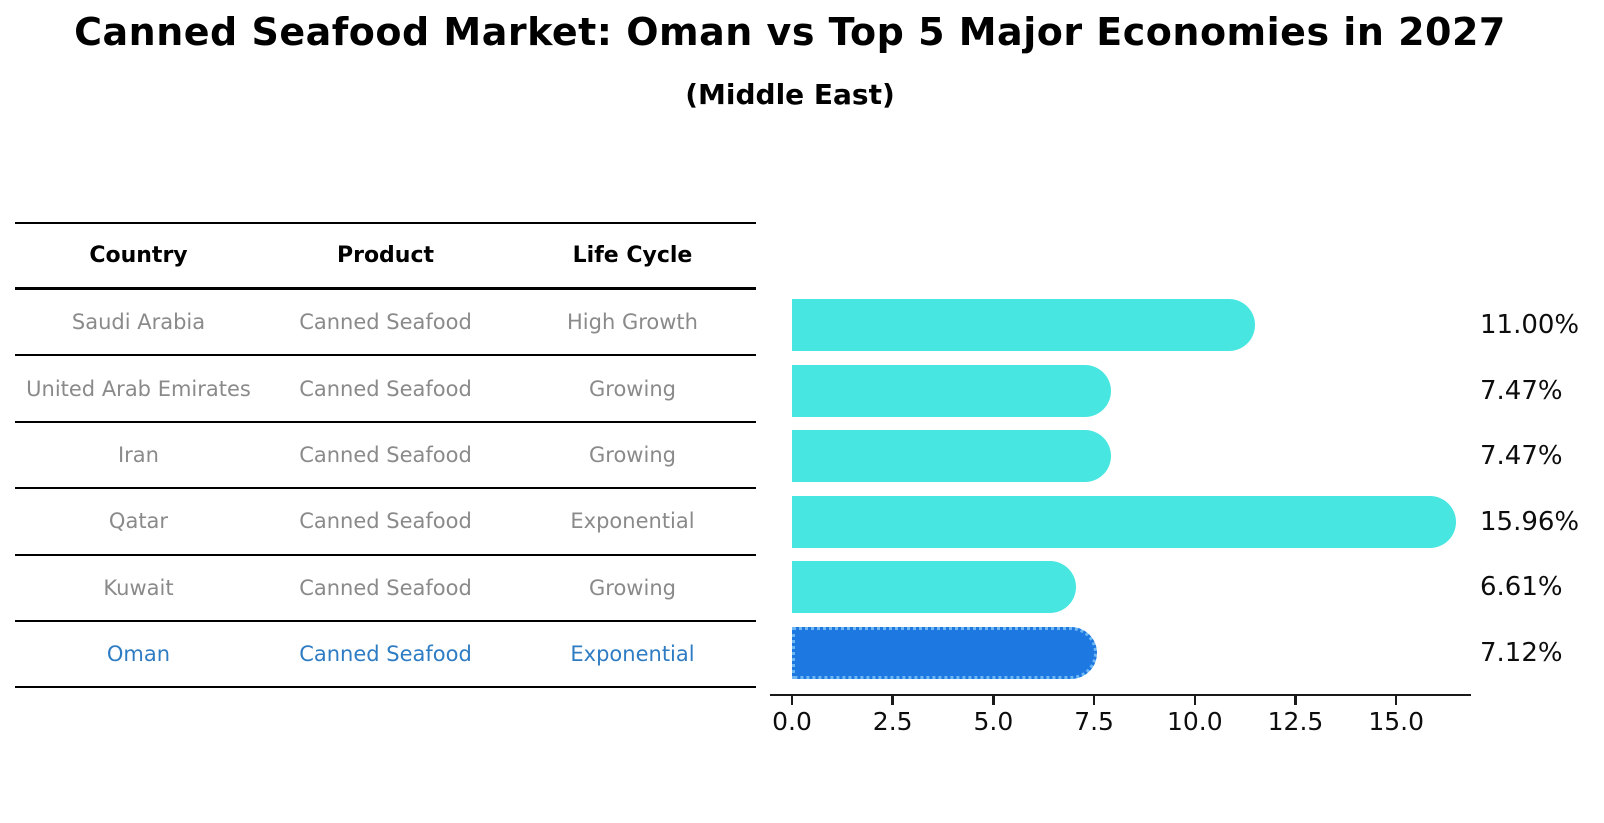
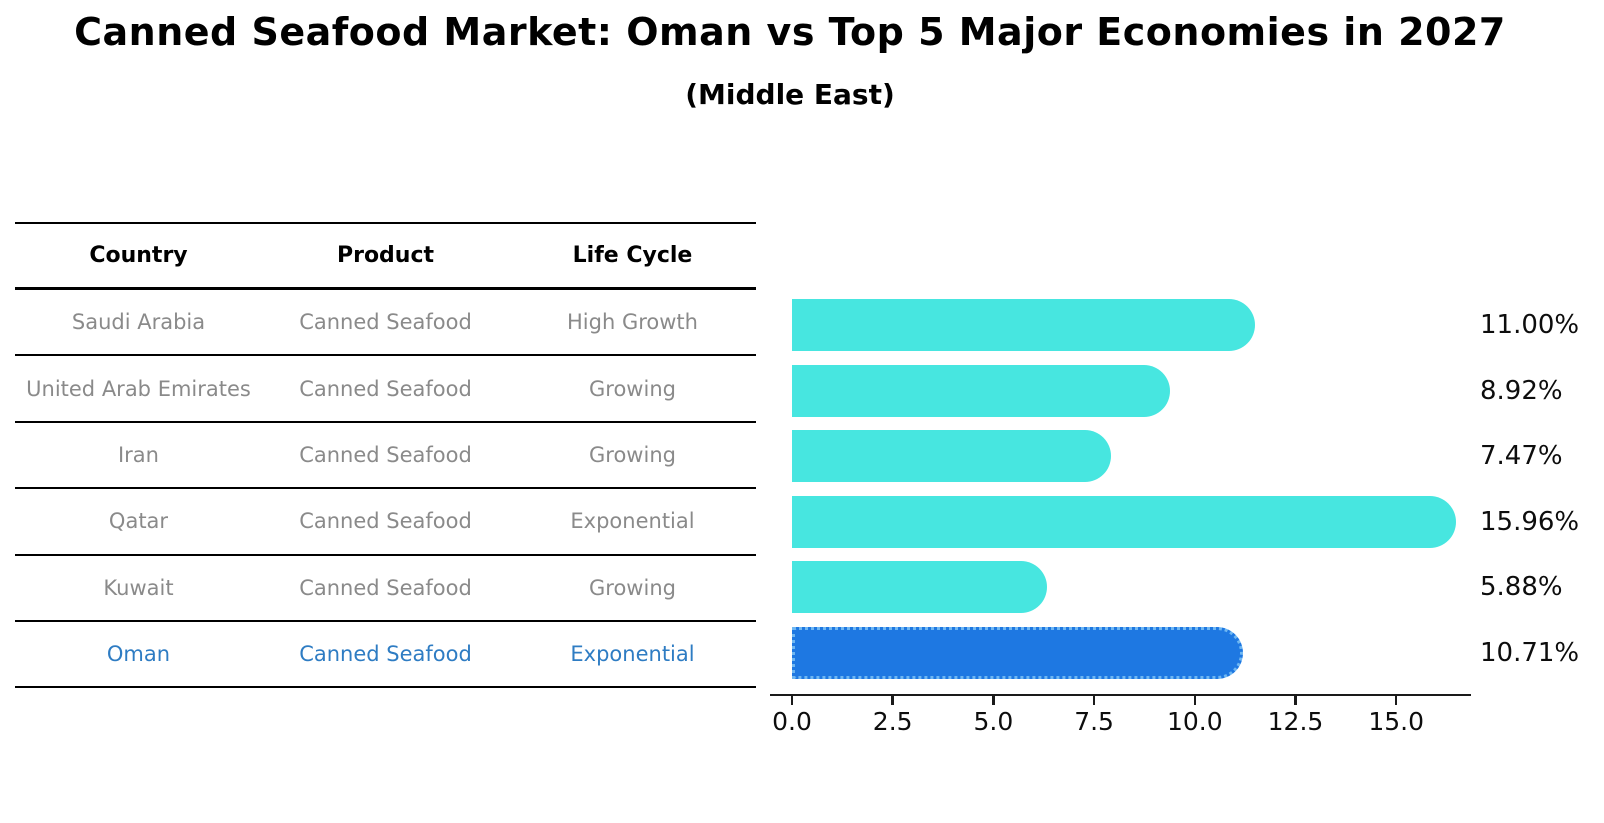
United Arab Emirates: 7.47% -> 8.92%
Kuwait: 6.61% -> 5.88%
Oman: 7.12% -> 10.71%
